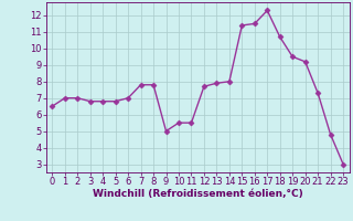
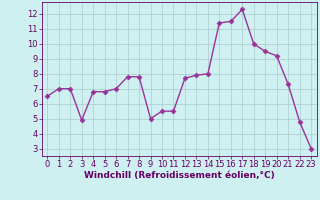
3: 6.8 -> 4.9
18: 10.7 -> 10.0
